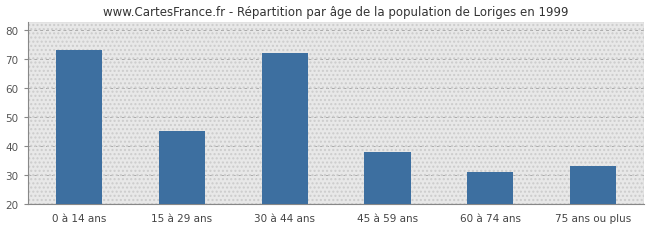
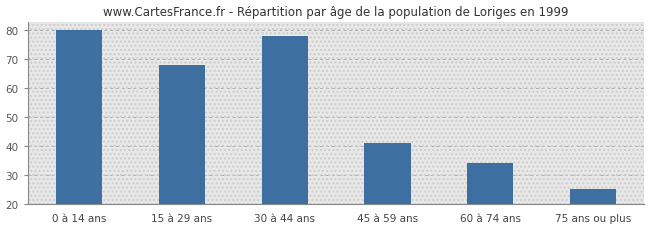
0 à 14 ans: 73 -> 80
15 à 29 ans: 45 -> 68
30 à 44 ans: 72 -> 78
45 à 59 ans: 38 -> 41
60 à 74 ans: 31 -> 34
75 ans ou plus: 33 -> 25
